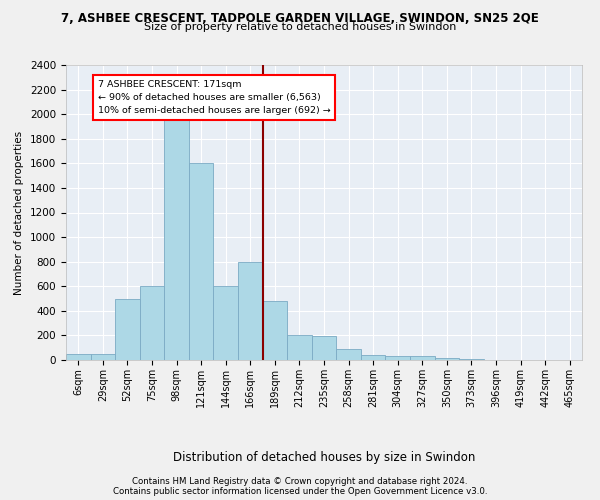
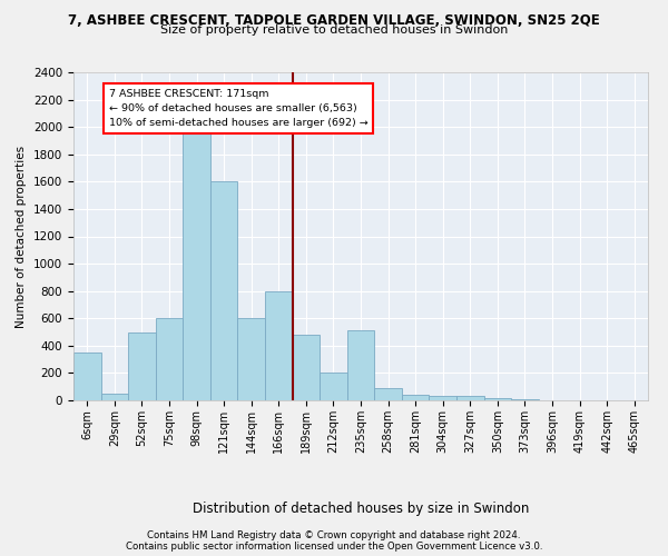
6sqm: 50 -> 350
235sqm: 200 -> 510
